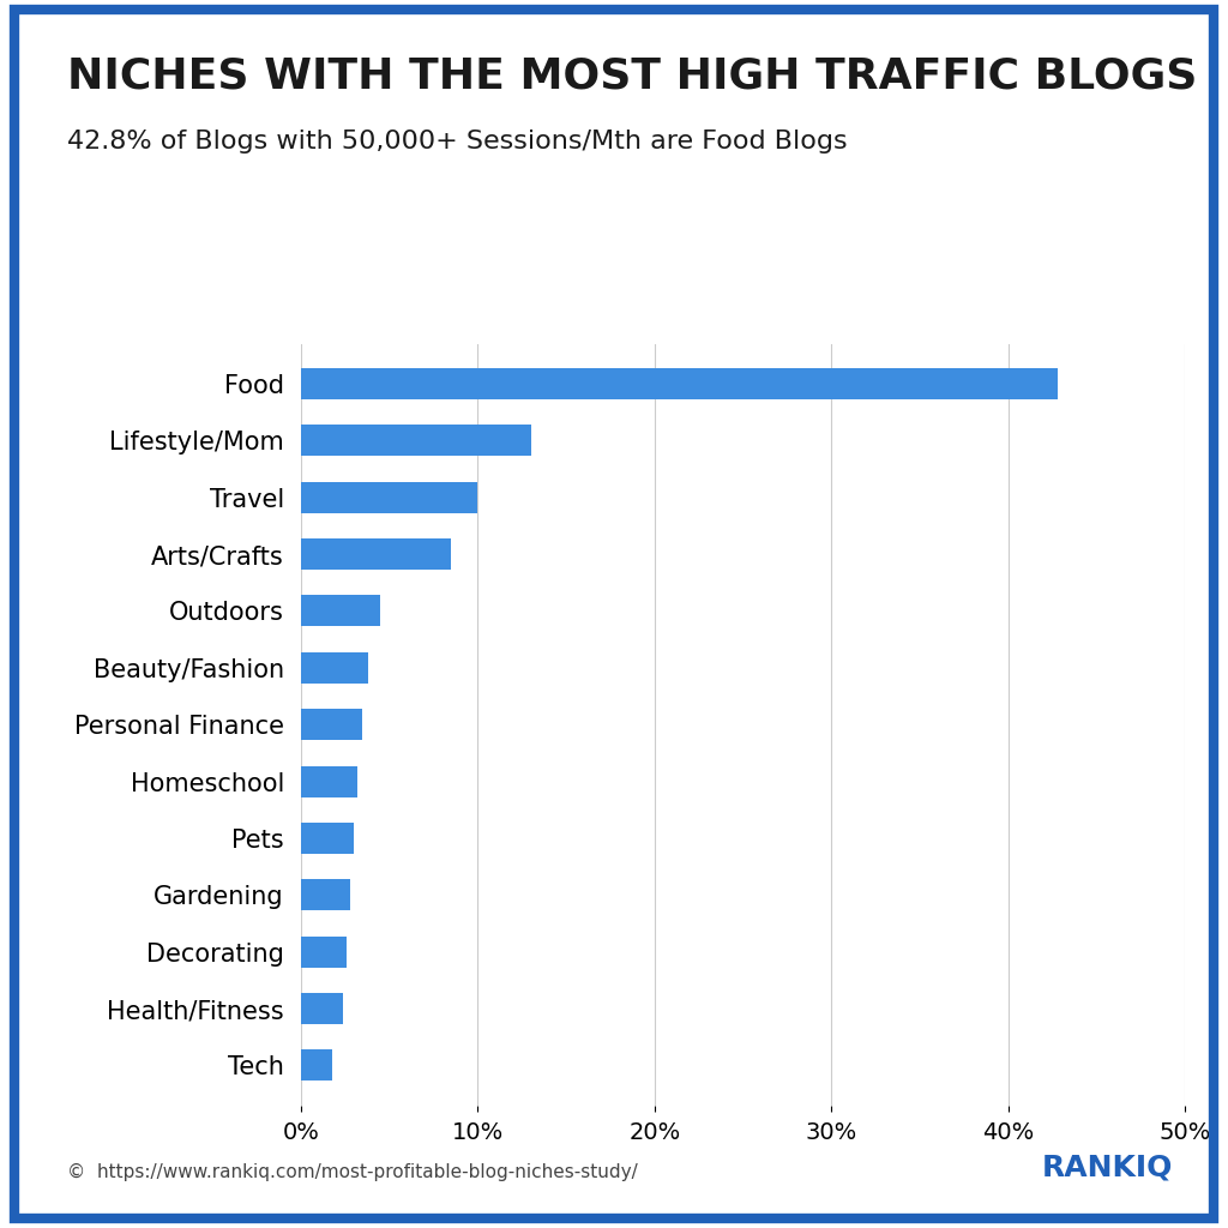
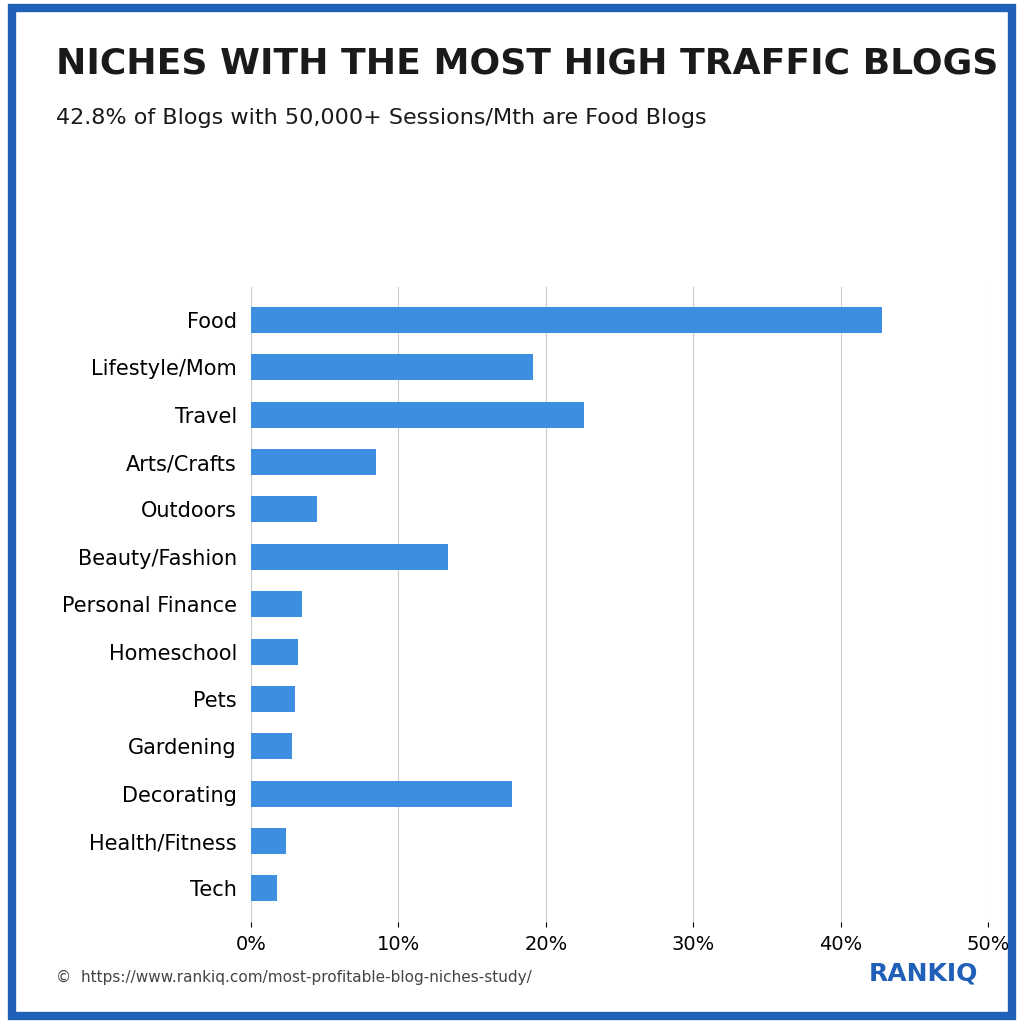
Lifestyle/Mom: 13.0% -> 19.1%
Travel: 10.0% -> 22.6%
Beauty/Fashion: 3.8% -> 13.4%
Decorating: 2.6% -> 17.7%
